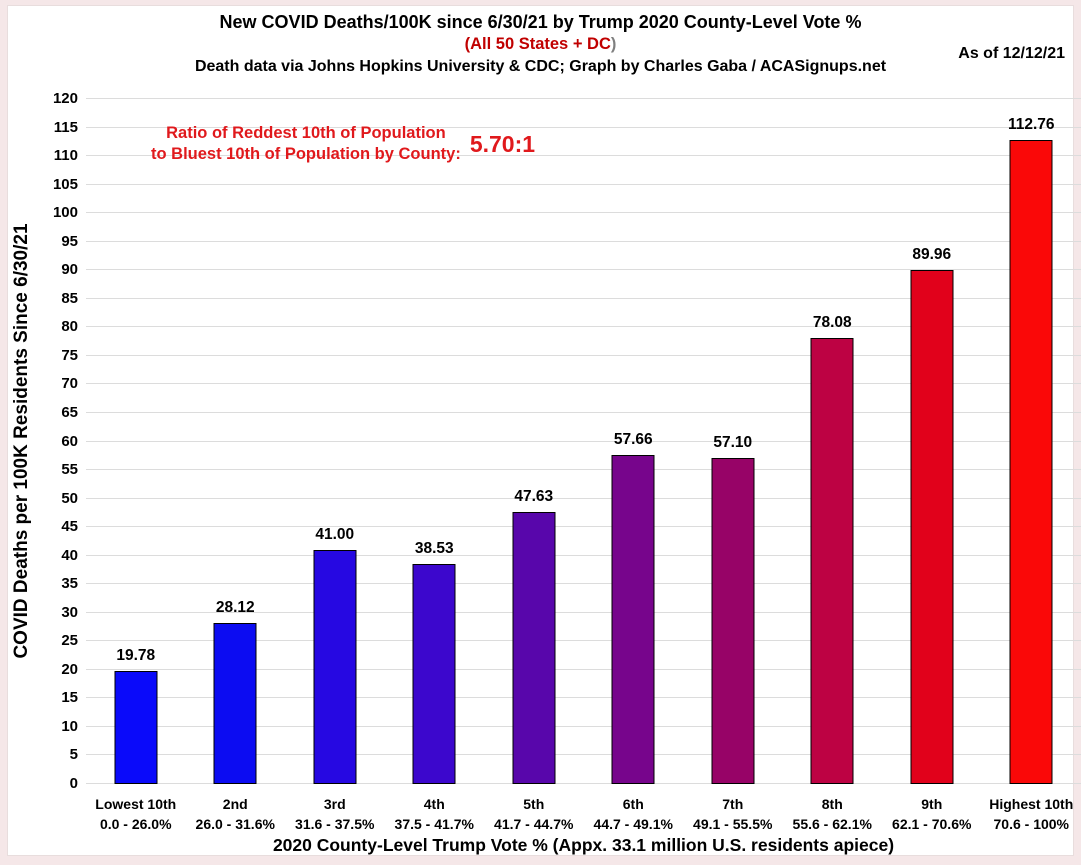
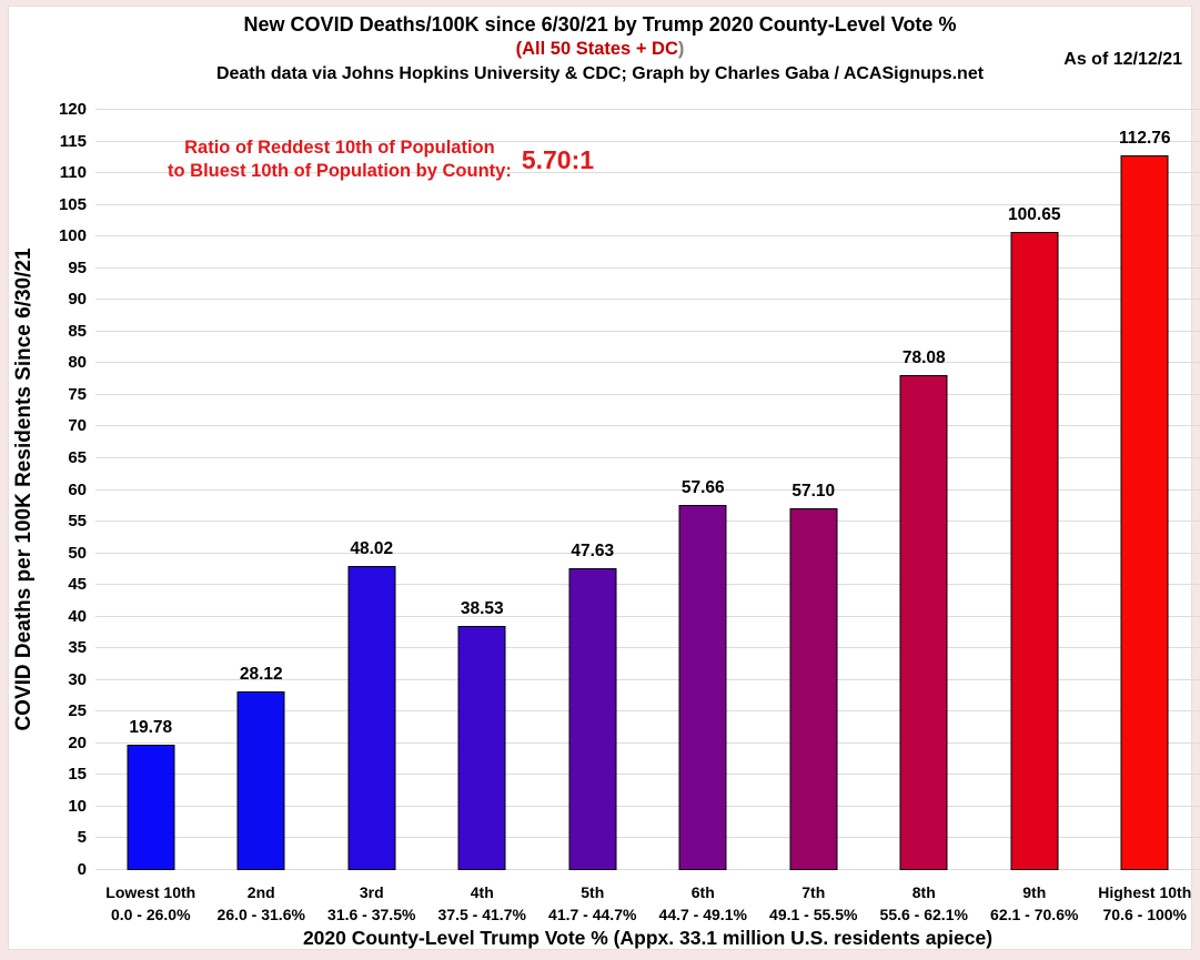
3rd: 41.00 -> 48.02
9th: 89.96 -> 100.65
